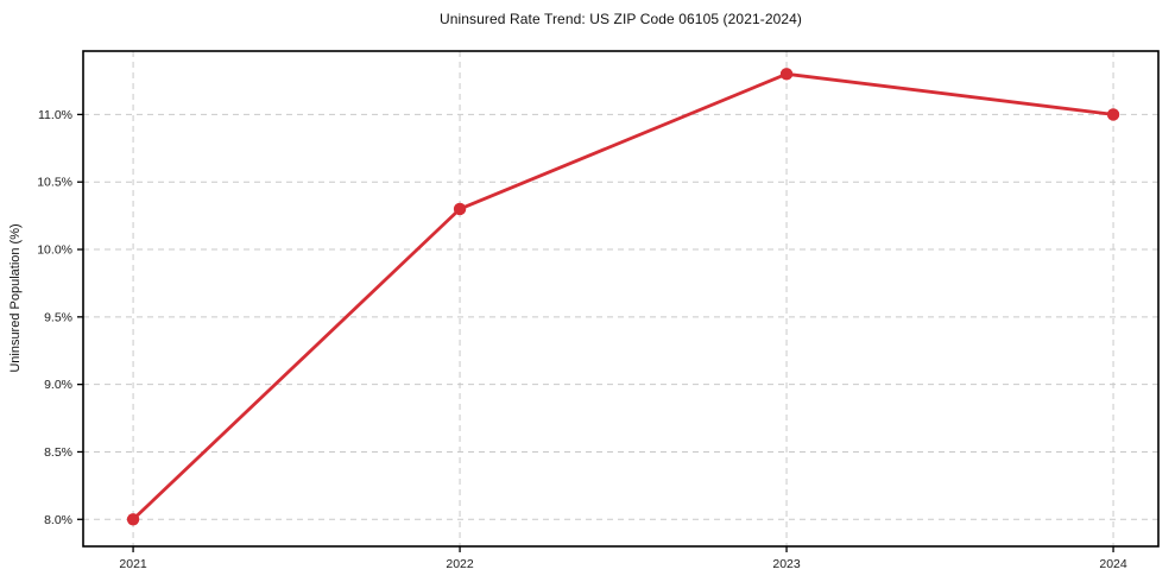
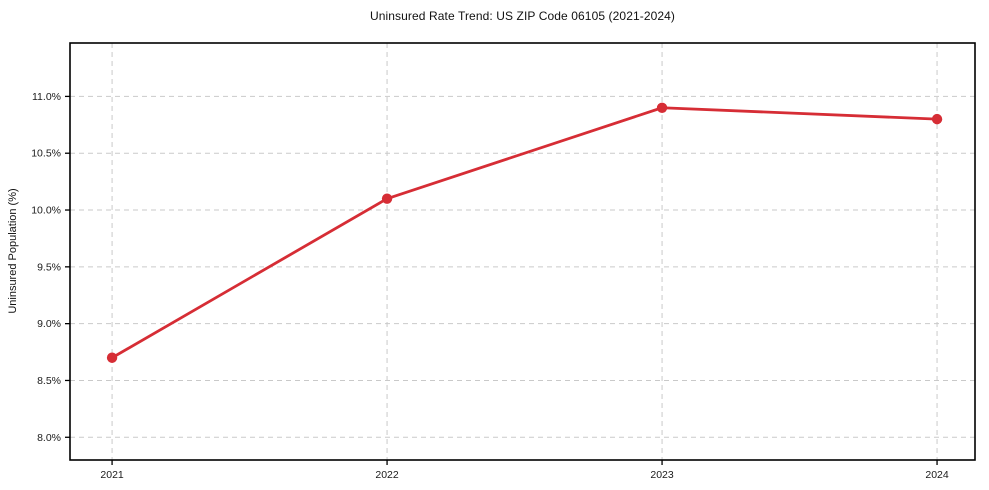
2021: 8.0% -> 8.7%
2022: 10.3% -> 10.1%
2023: 11.3% -> 10.9%
2024: 11.0% -> 10.8%
